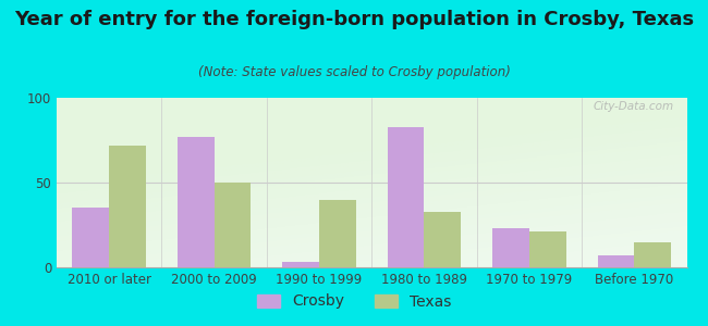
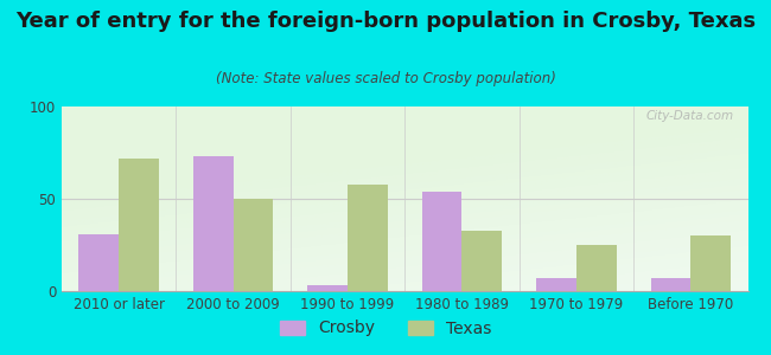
Crosby/2010 or later: 35 -> 31
Crosby/2000 to 2009: 77 -> 73
Texas/1990 to 1999: 40 -> 58
Crosby/1980 to 1989: 83 -> 54
Crosby/1970 to 1979: 23 -> 7
Texas/1970 to 1979: 21 -> 25
Texas/Before 1970: 15 -> 30
